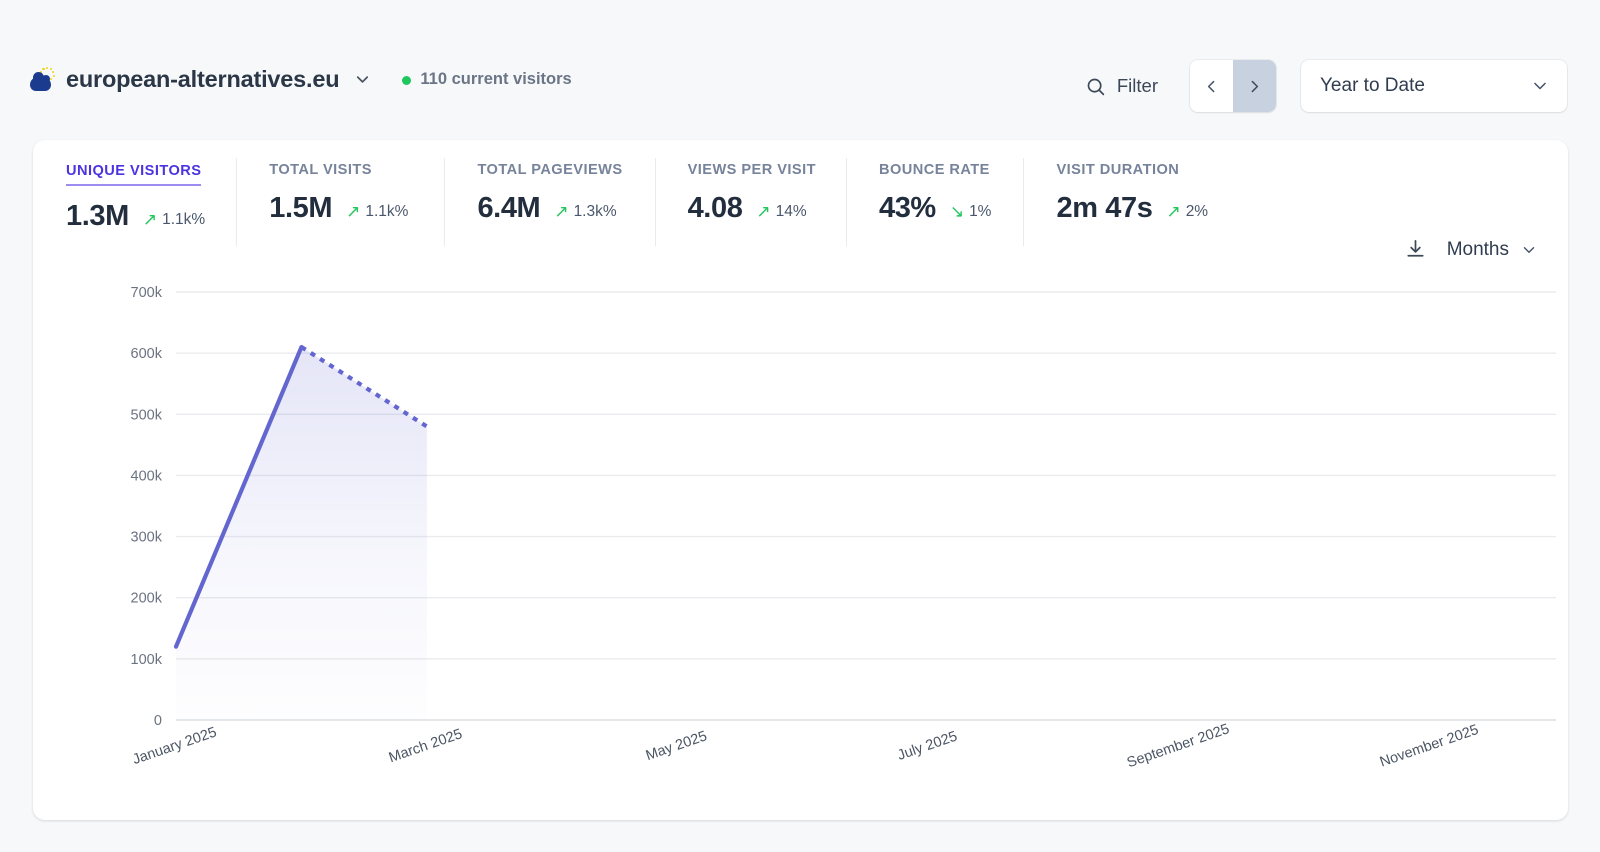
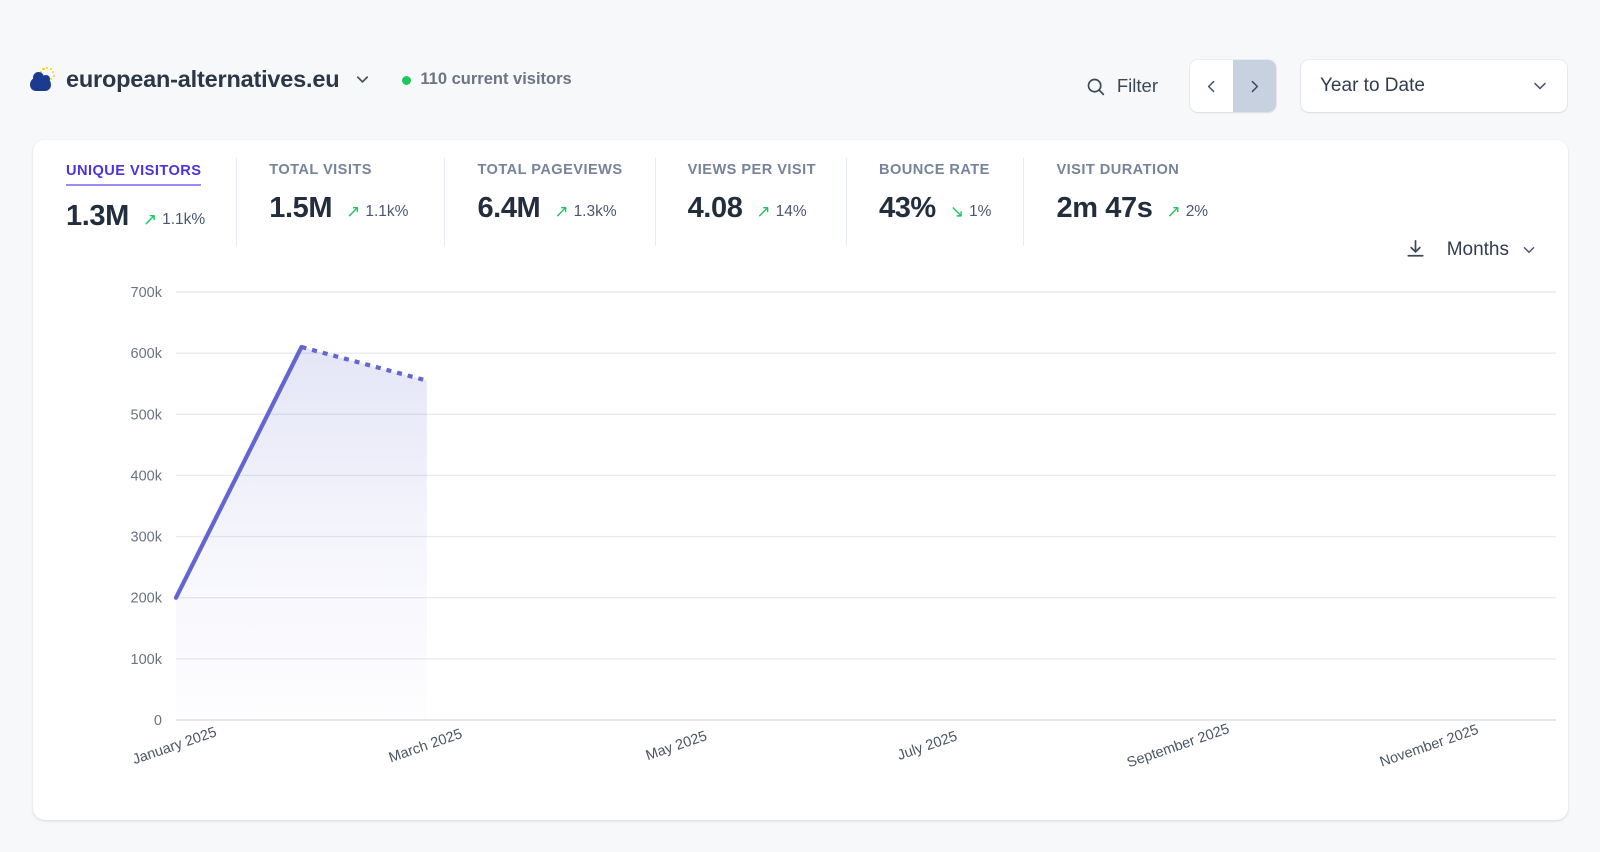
January 2025: 120k -> 200k
March 2025: 480k -> 560k
